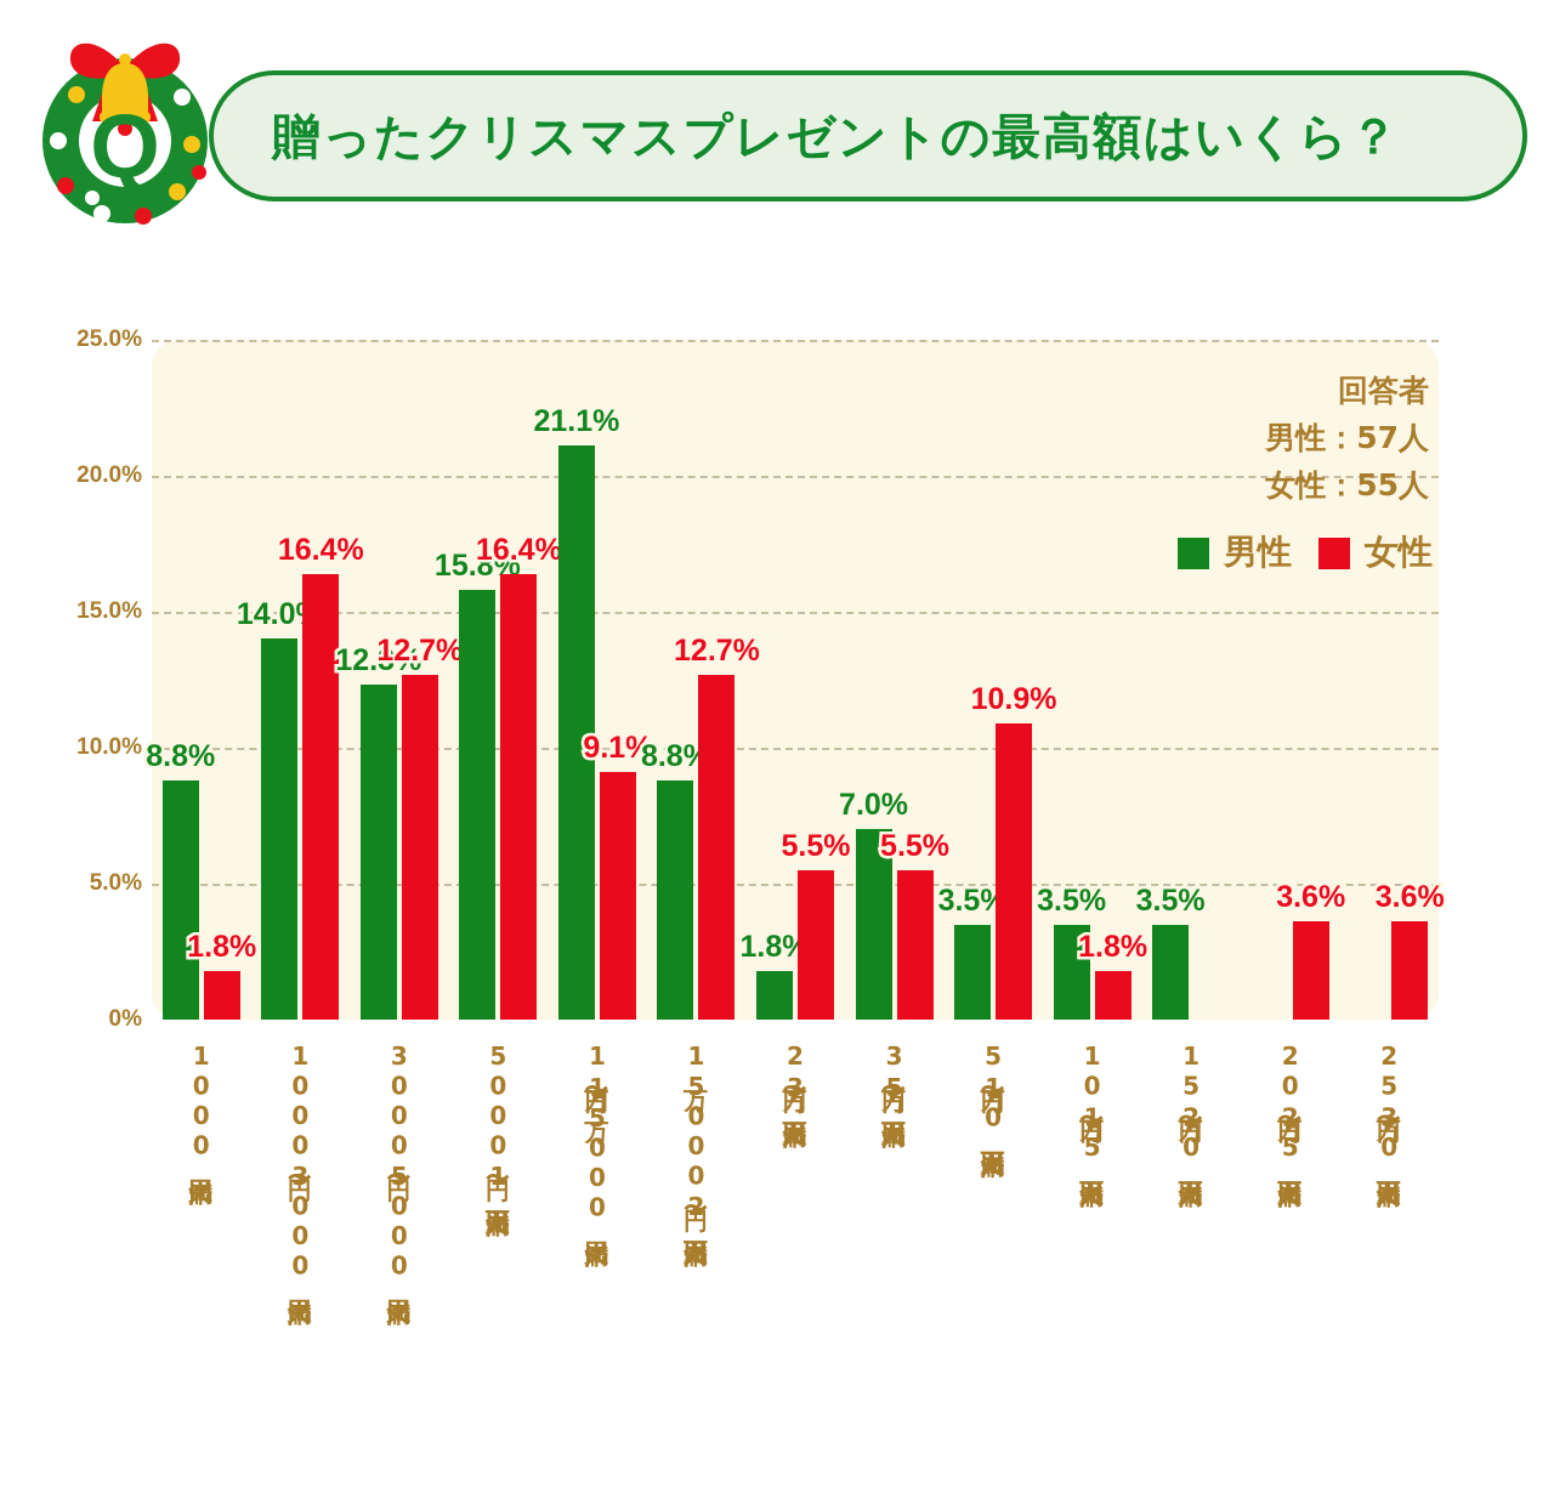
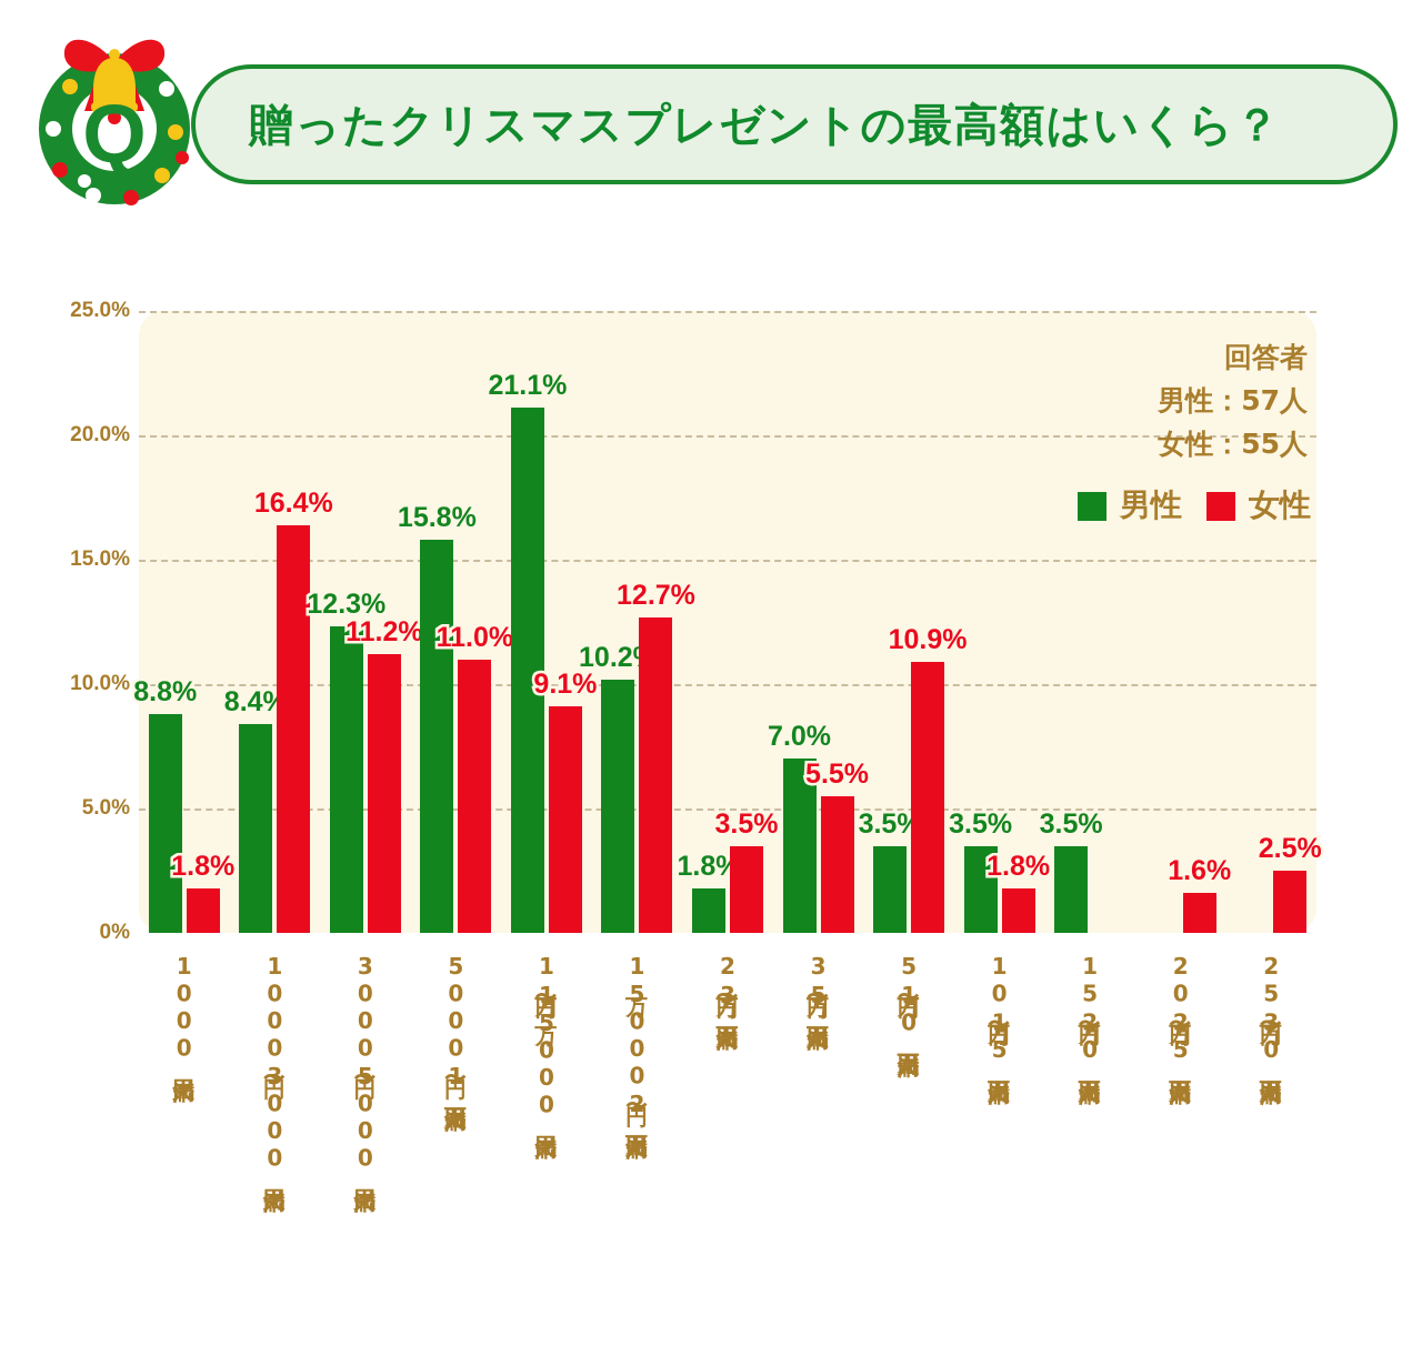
男性/1000円〜3000円未満: 14.0% -> 8.4%
女性/3000円〜5000円未満: 12.7% -> 11.2%
女性/5000円〜1万円未満: 16.4% -> 11.0%
男性/1万5000円〜2万円未満: 8.8% -> 10.2%
女性/2万円〜3万円未満: 5.5% -> 3.5%
女性/20万円〜25万円未満: 3.6% -> 1.6%
女性/25万円〜30万円未満: 3.6% -> 2.5%
